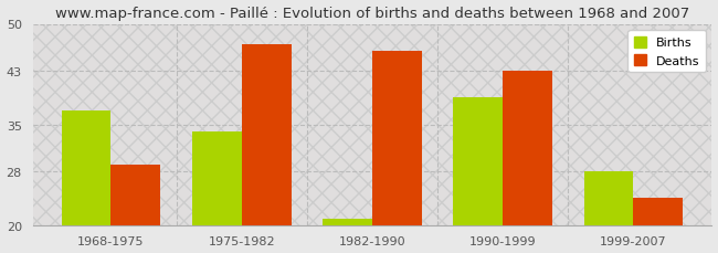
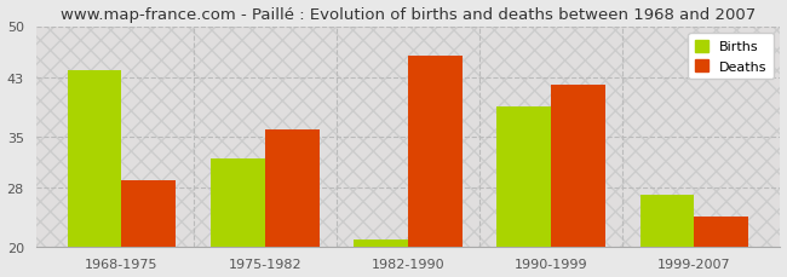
Births/1968-1975: 37 -> 44
Births/1975-1982: 34 -> 32
Deaths/1975-1982: 47 -> 36
Deaths/1990-1999: 43 -> 42
Births/1999-2007: 28 -> 27
